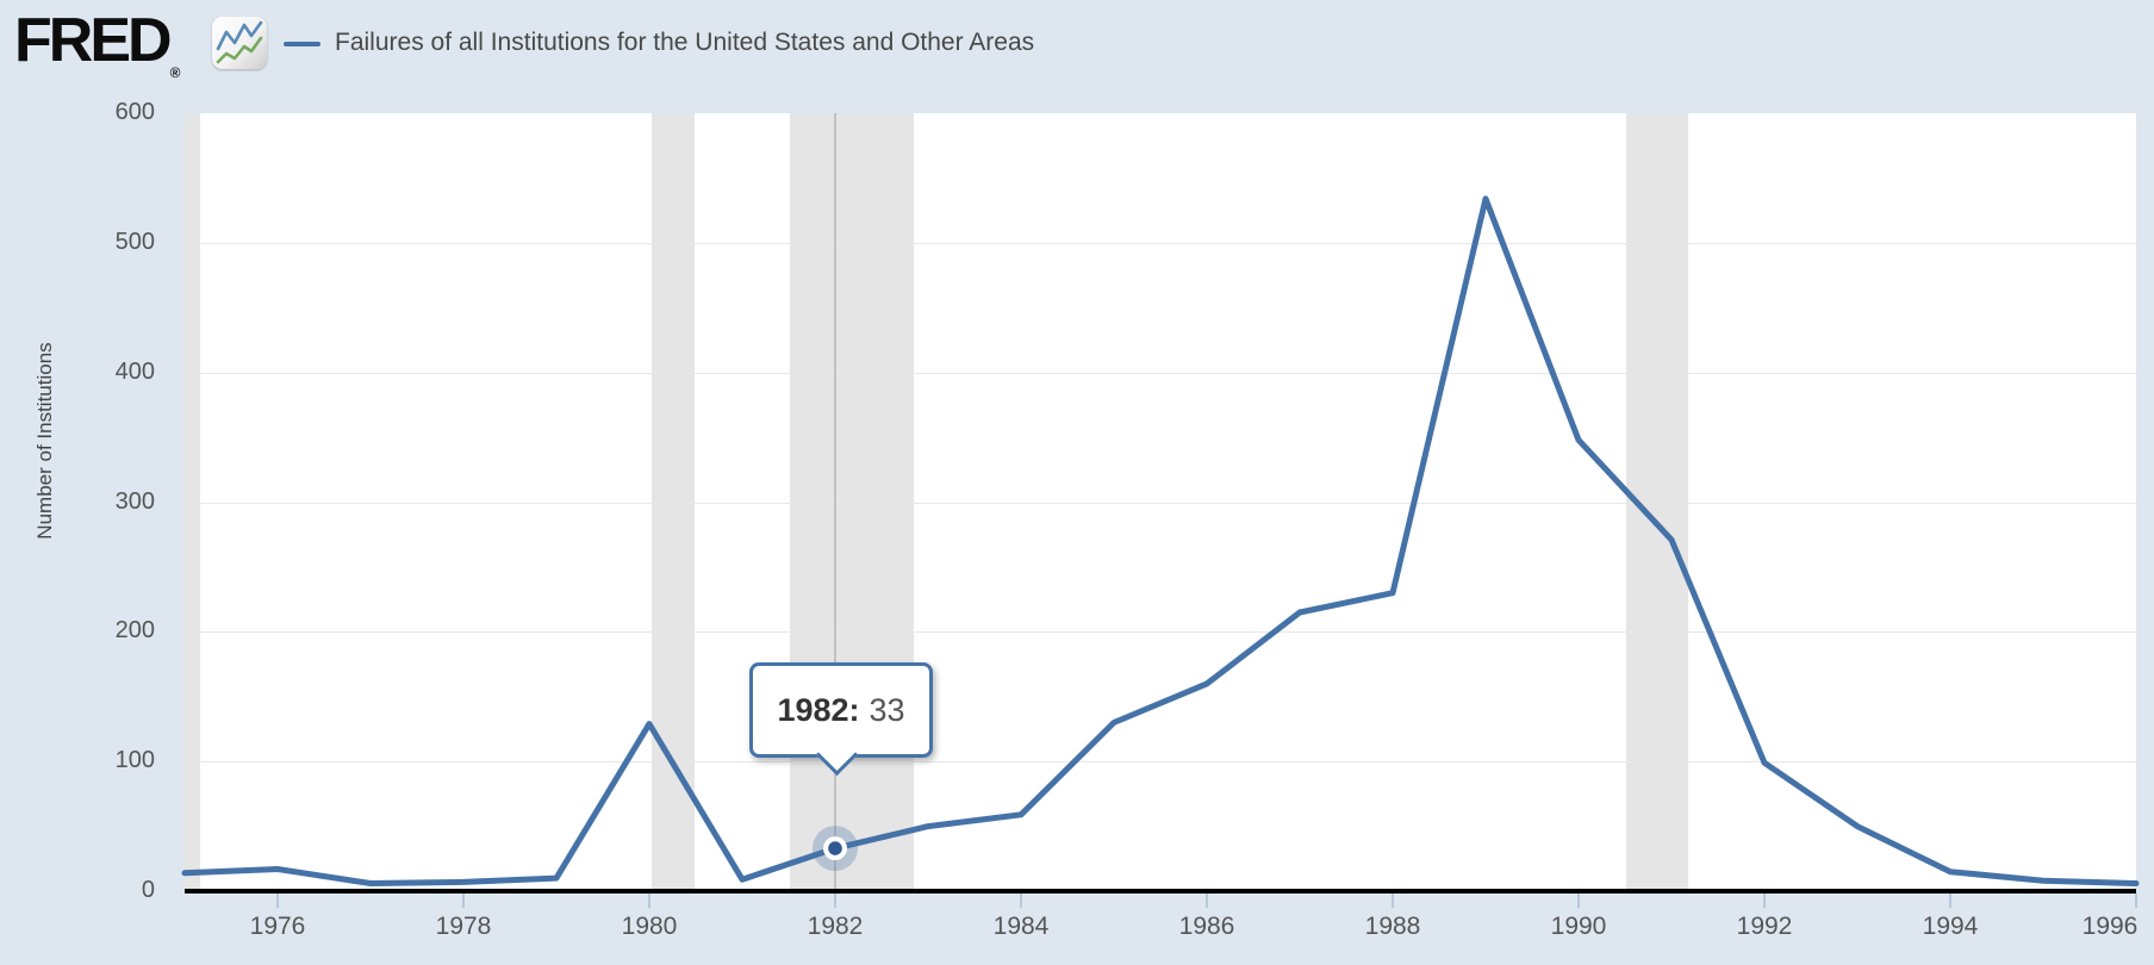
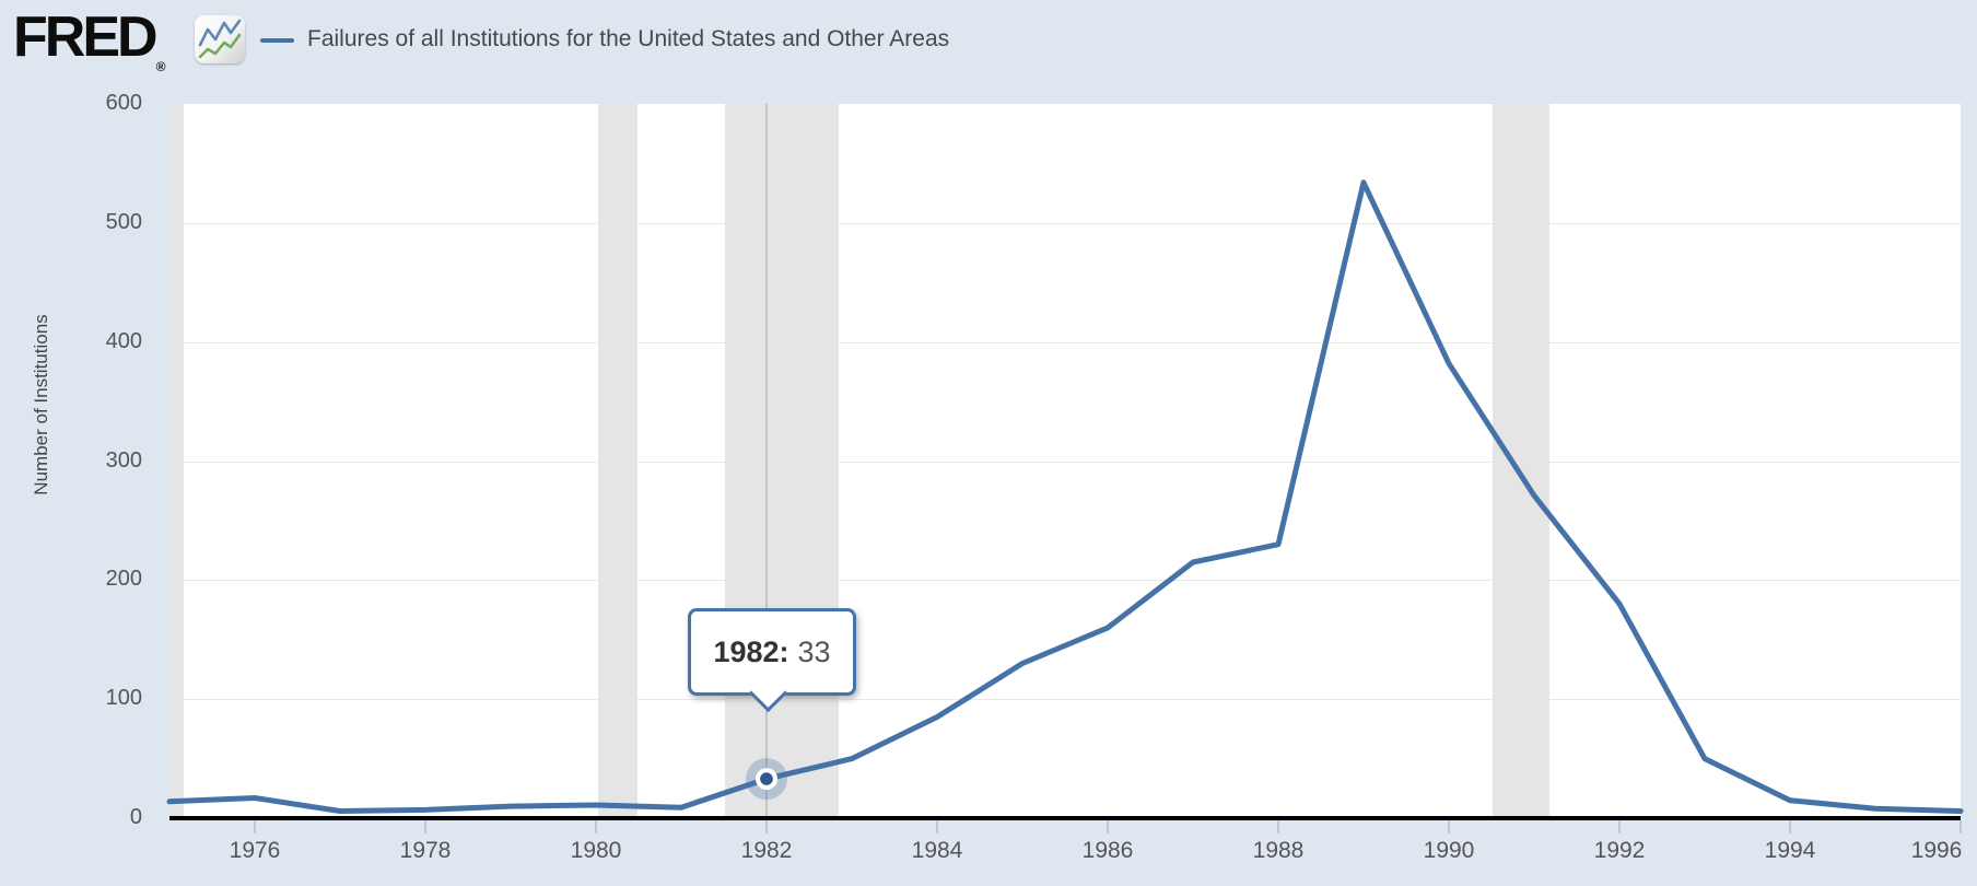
1980: 129 -> 11
1984: 59 -> 85
1990: 348 -> 382
1992: 99 -> 180
